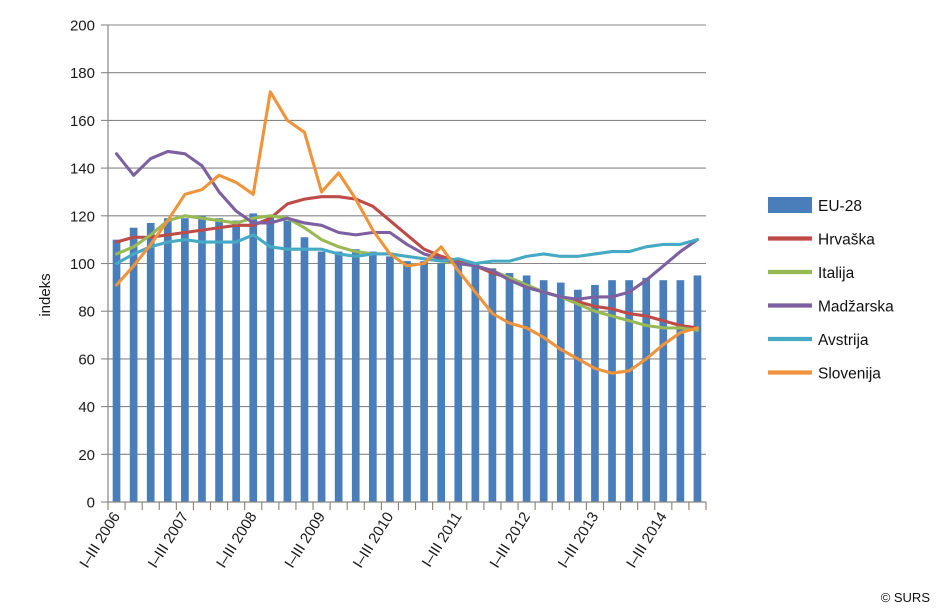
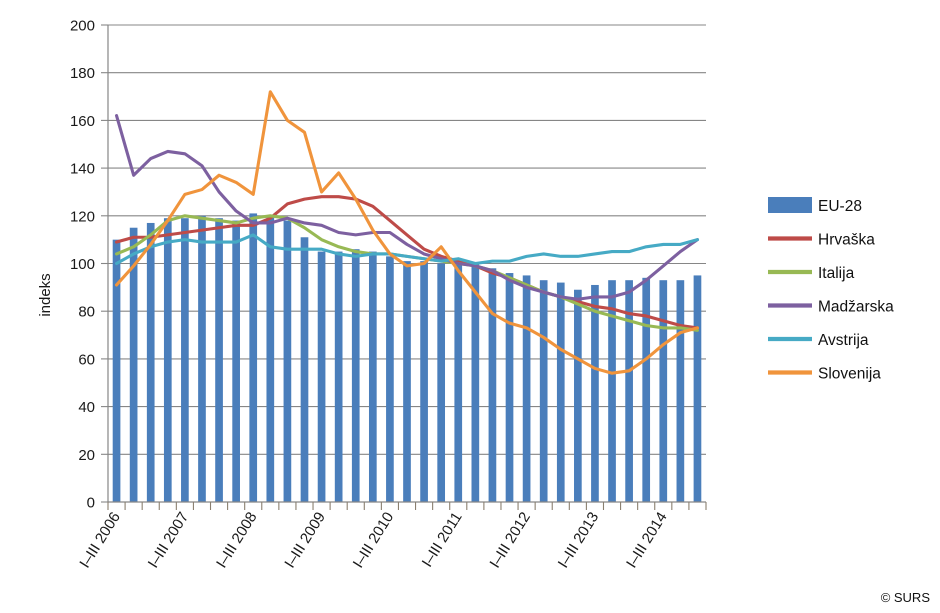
Madžarska/I–III 2006: 146 -> 162
